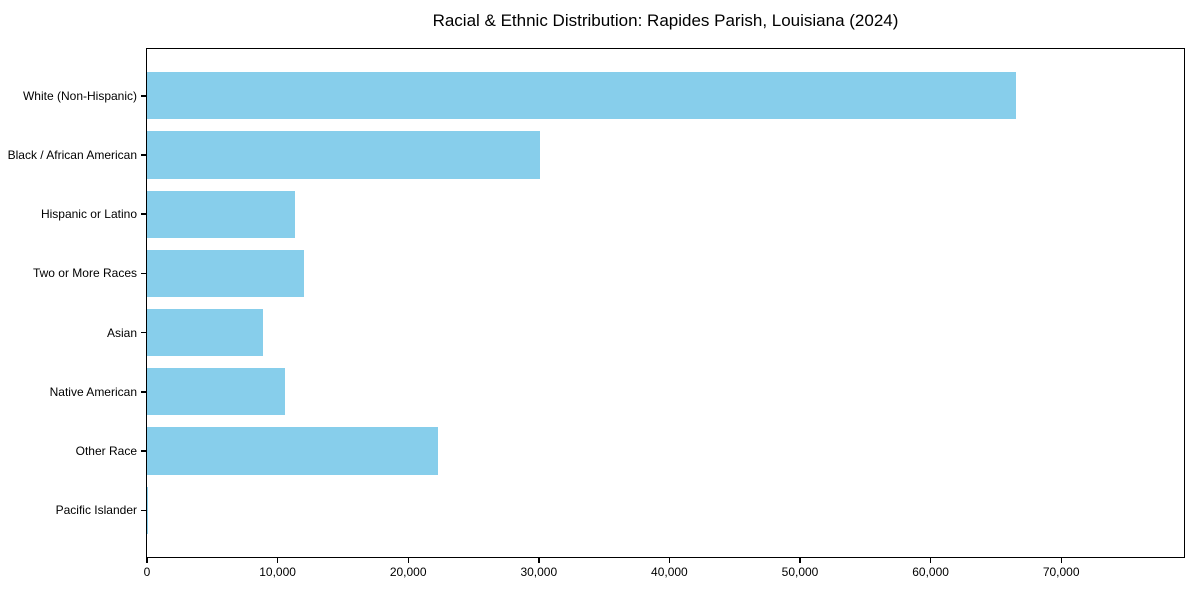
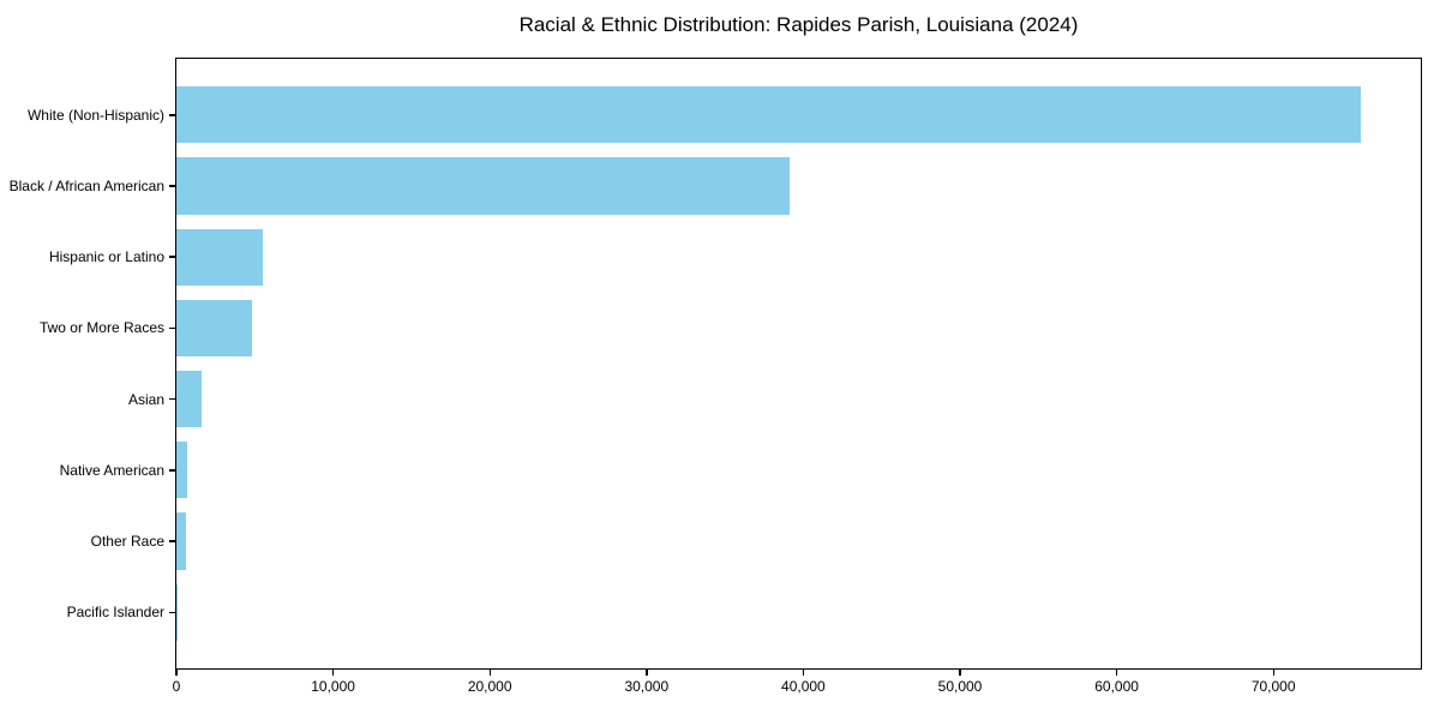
White (Non-Hispanic): 66500 -> 75600
Black / African American: 30100 -> 39100
Hispanic or Latino: 11300 -> 5500
Two or More Races: 12000 -> 4800
Asian: 8900 -> 1600
Native American: 10600 -> 700
Other Race: 22300 -> 600
